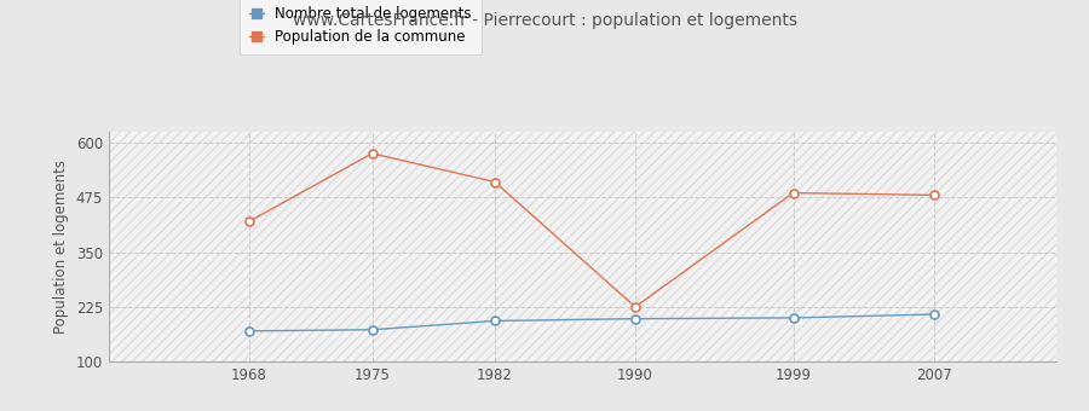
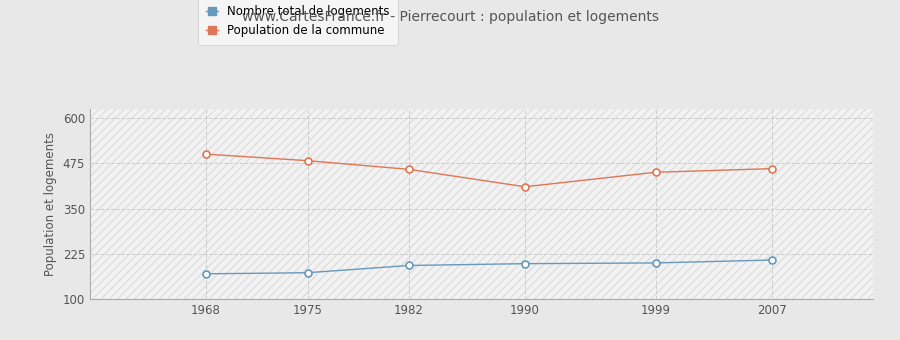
Population de la commune/1968: 420 -> 500
Population de la commune/1975: 575 -> 482
Population de la commune/1982: 510 -> 458
Population de la commune/1990: 225 -> 410
Population de la commune/1999: 485 -> 450
Population de la commune/2007: 480 -> 460
